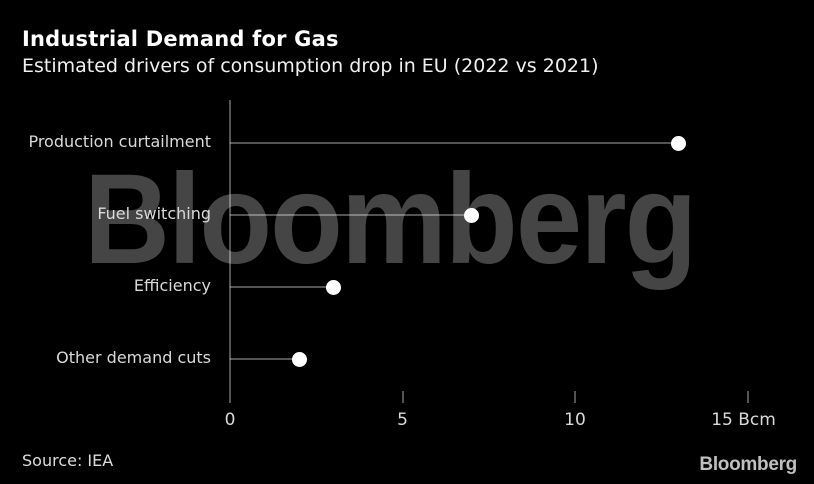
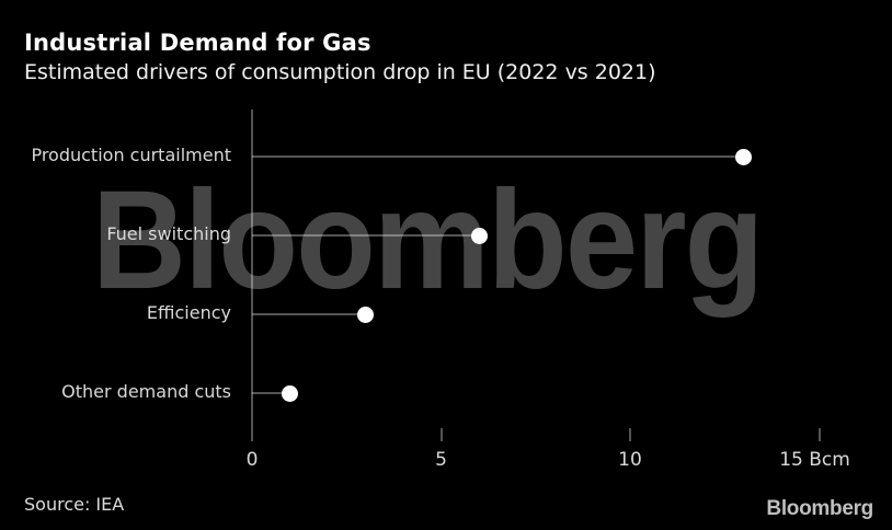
Fuel switching: 7 -> 6
Other demand cuts: 2 -> 1
